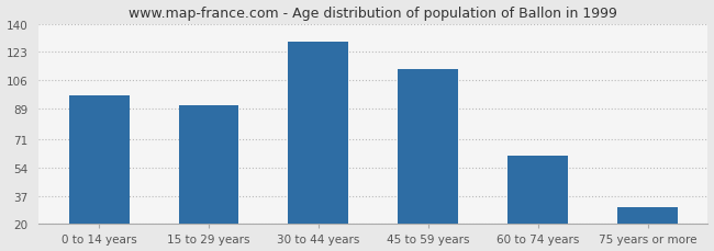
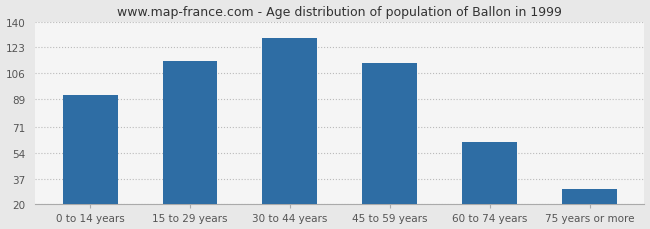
0 to 14 years: 97 -> 92
15 to 29 years: 91 -> 114
